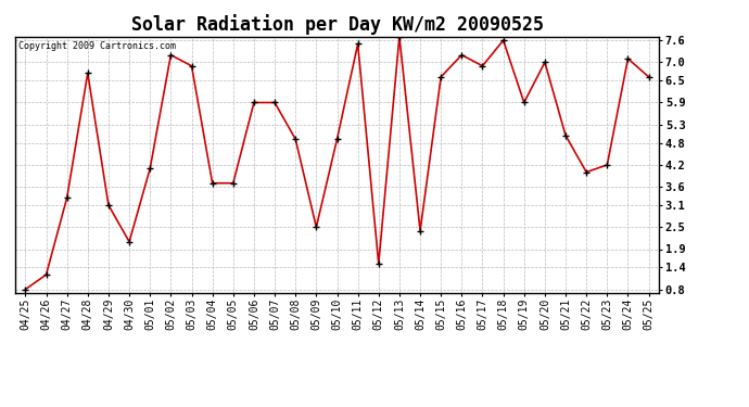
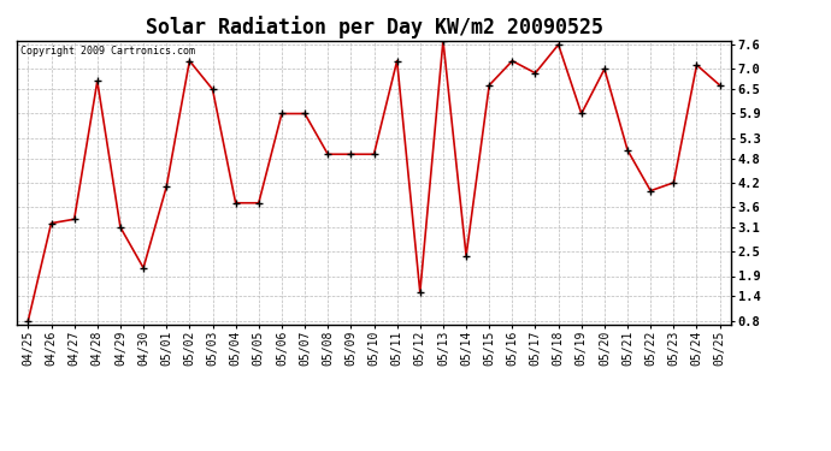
04/26: 1.2 -> 3.2
05/03: 6.9 -> 6.5
05/09: 2.5 -> 4.9
05/11: 7.5 -> 7.2
